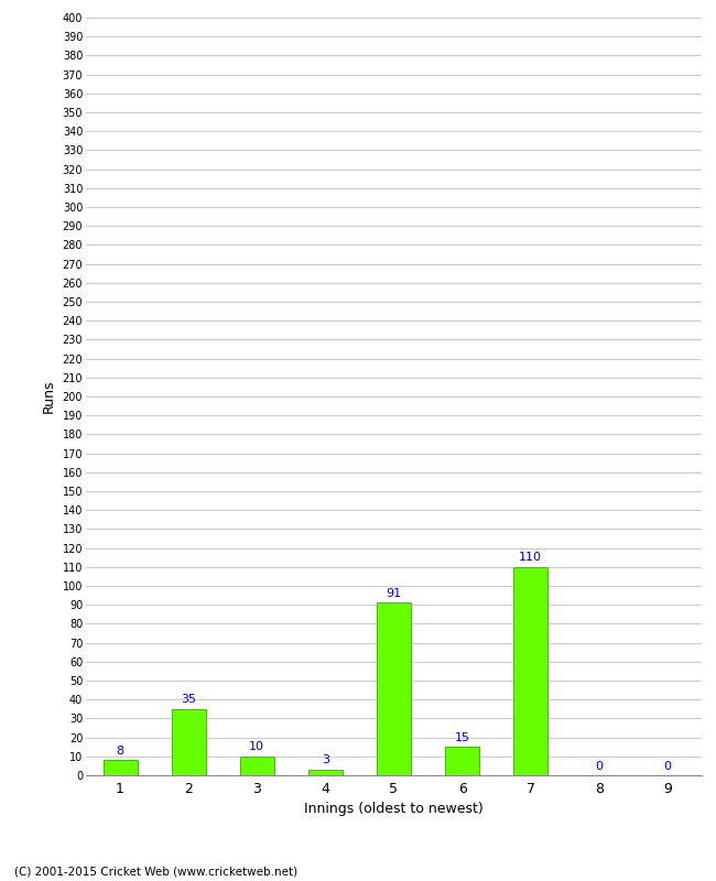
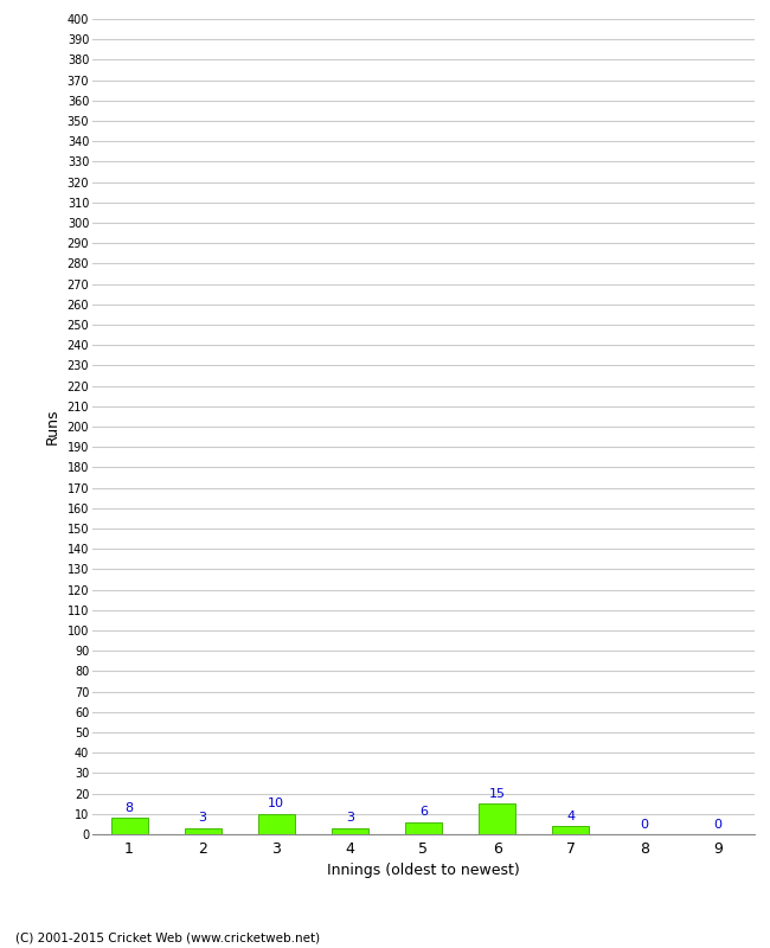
2: 35 -> 3
5: 91 -> 6
7: 110 -> 4
